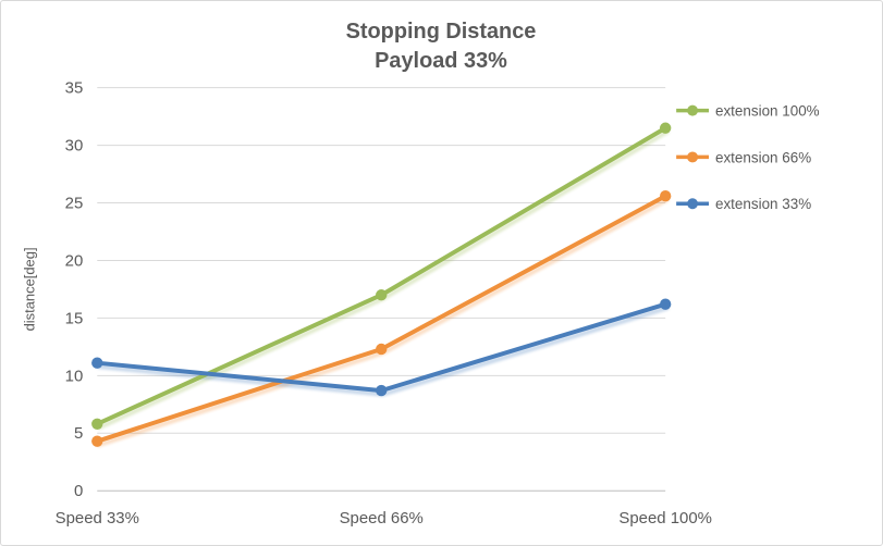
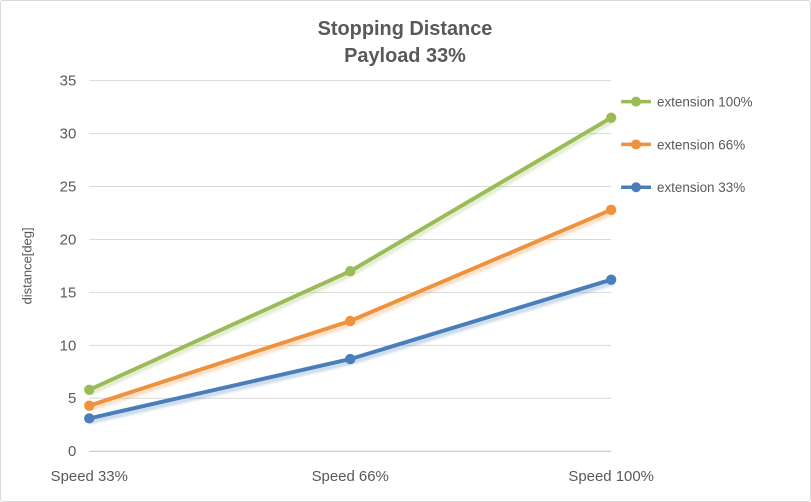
extension 33%/Speed 33%: 11.1 -> 3.1
extension 66%/Speed 100%: 25.6 -> 22.8
